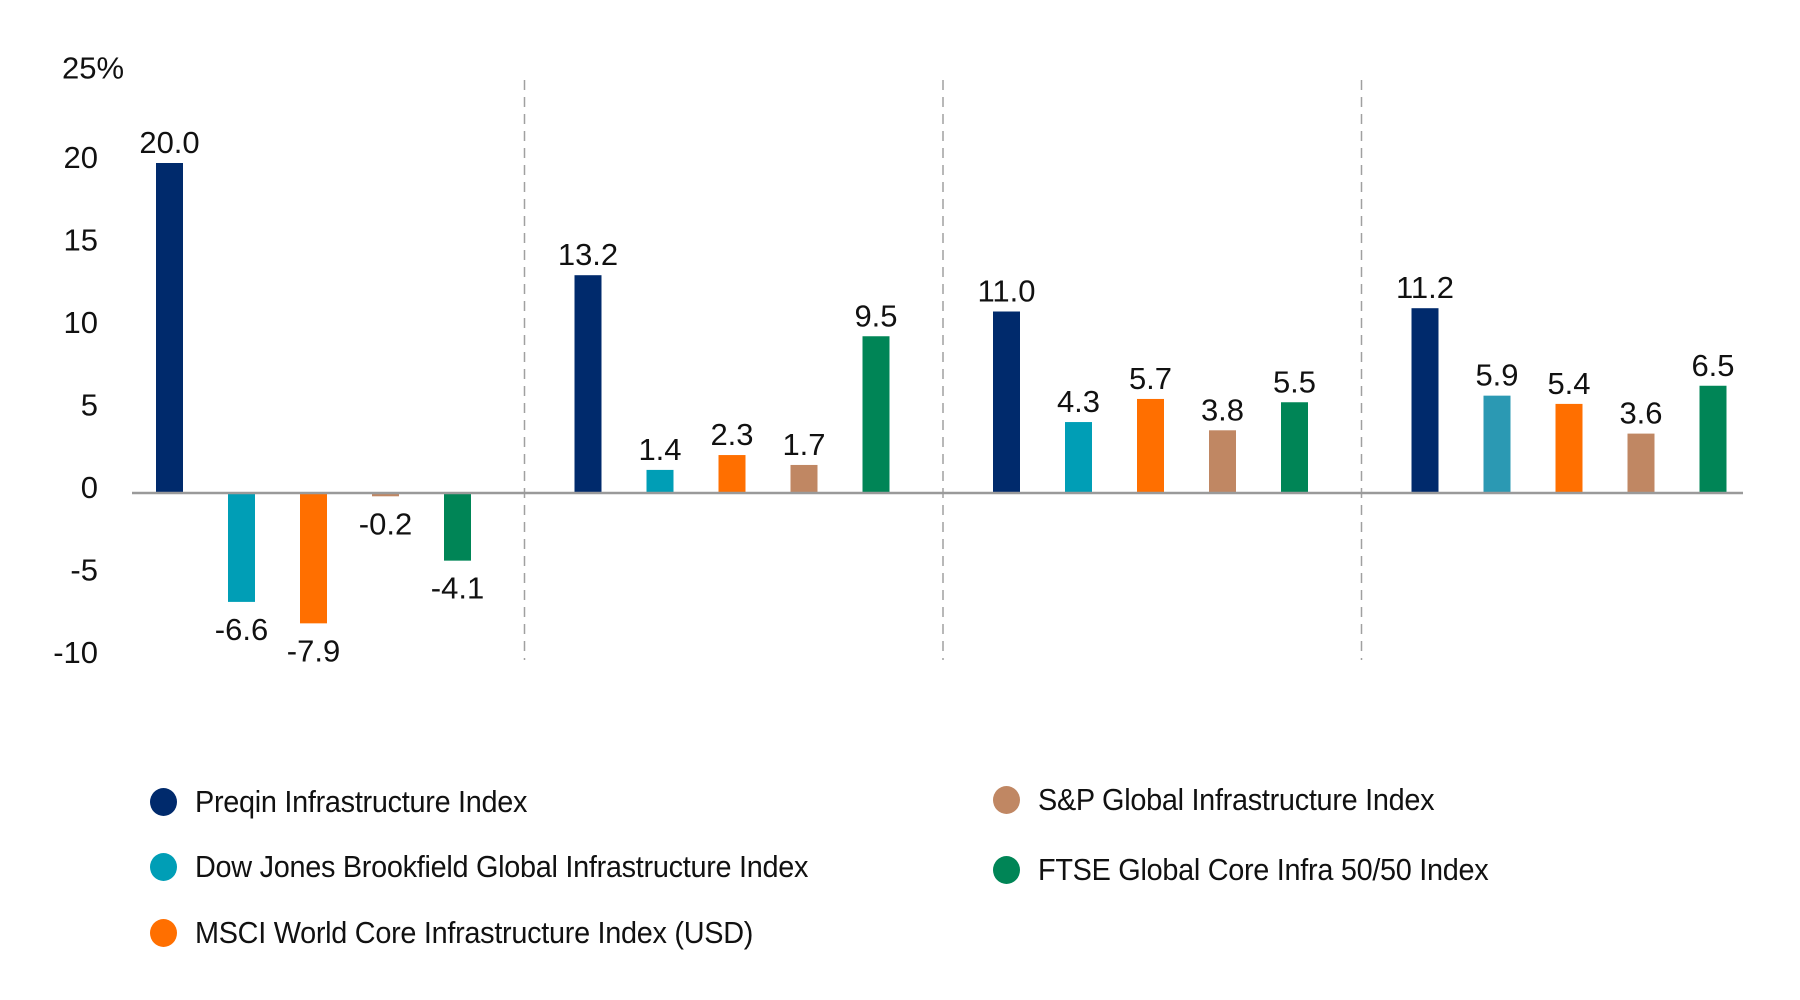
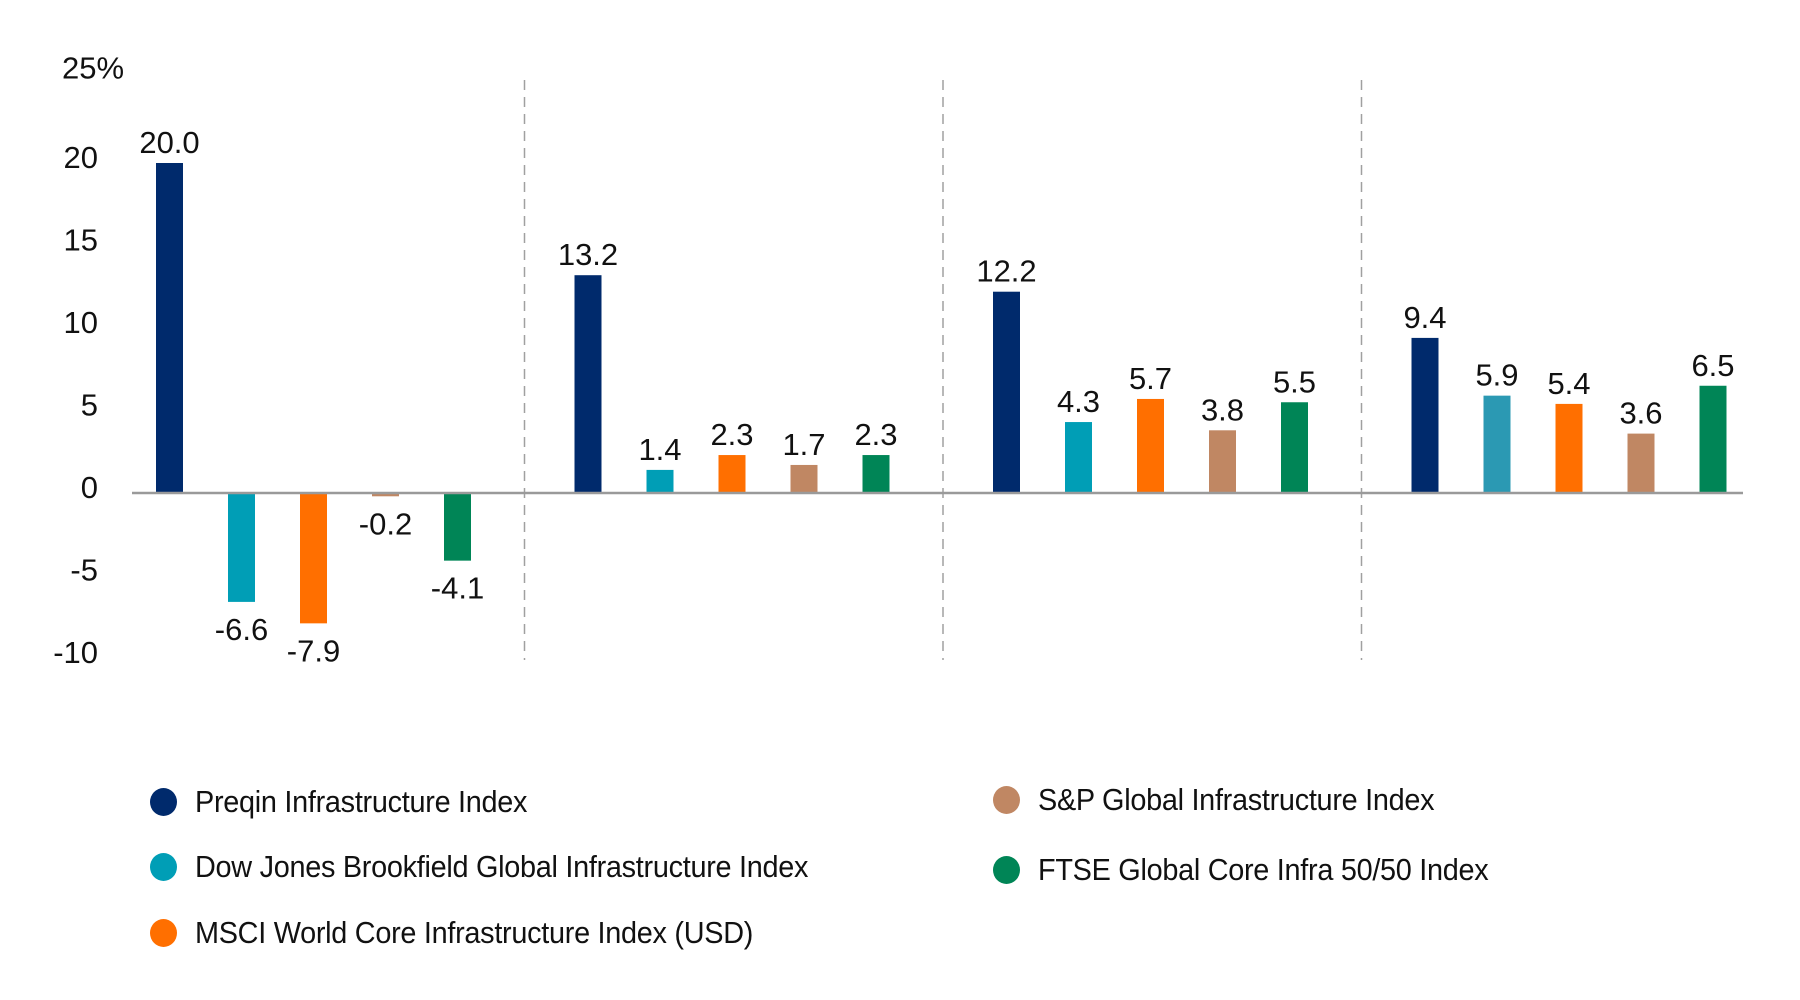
FTSE Global Core Infra 50/50 Index/3Y: 9.5 -> 2.3
Preqin Infrastructure Index/5Y: 11.0 -> 12.2
Preqin Infrastructure Index/Since 2008: 11.2 -> 9.4
